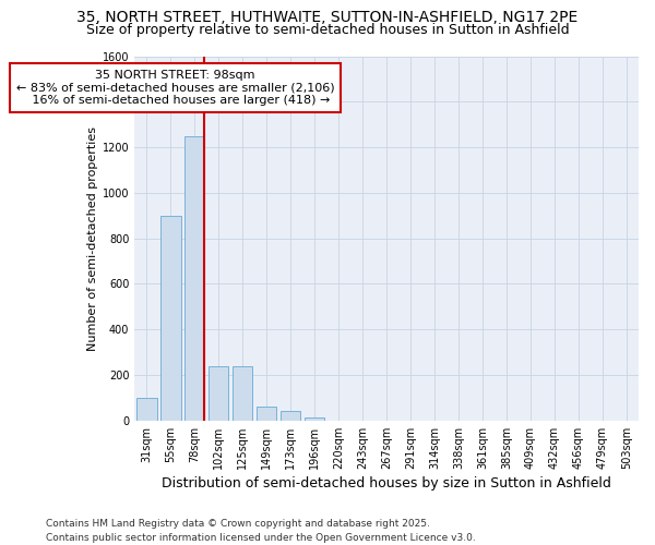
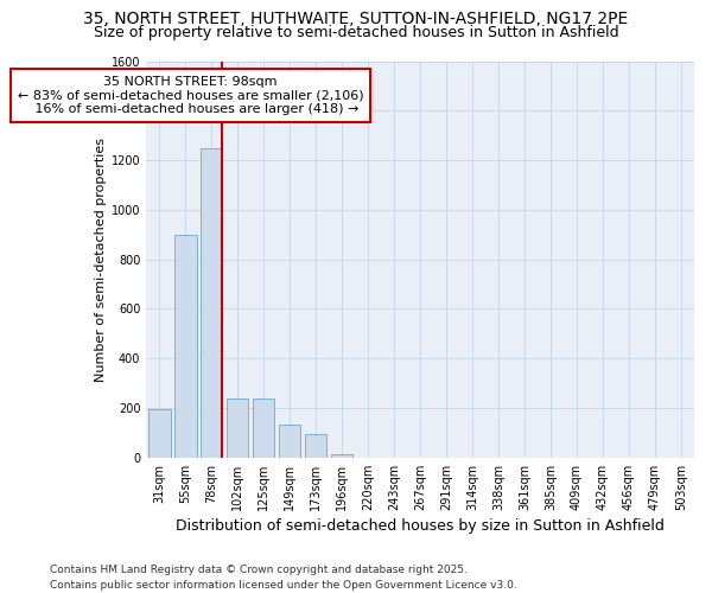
31sqm: 100 -> 195
149sqm: 60 -> 135
173sqm: 40 -> 95
